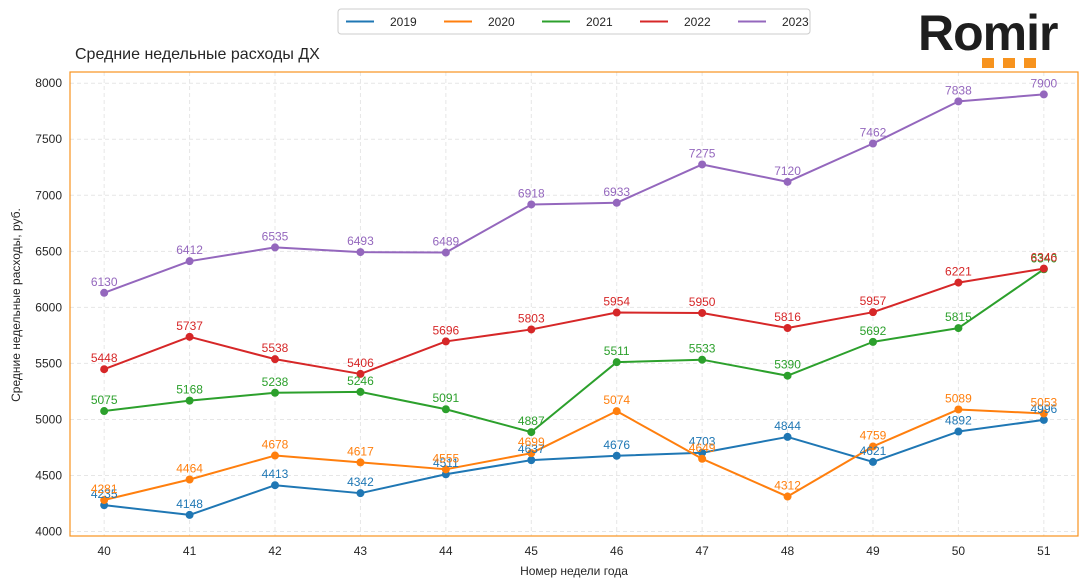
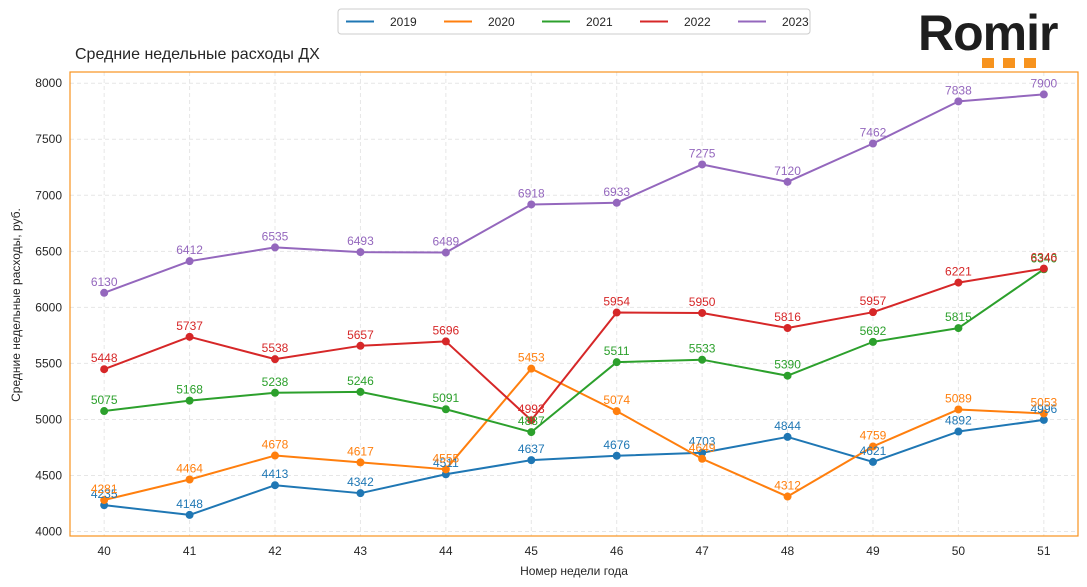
2022/43: 5406 -> 5657
2020/45: 4699 -> 5453
2022/45: 5803 -> 4993
